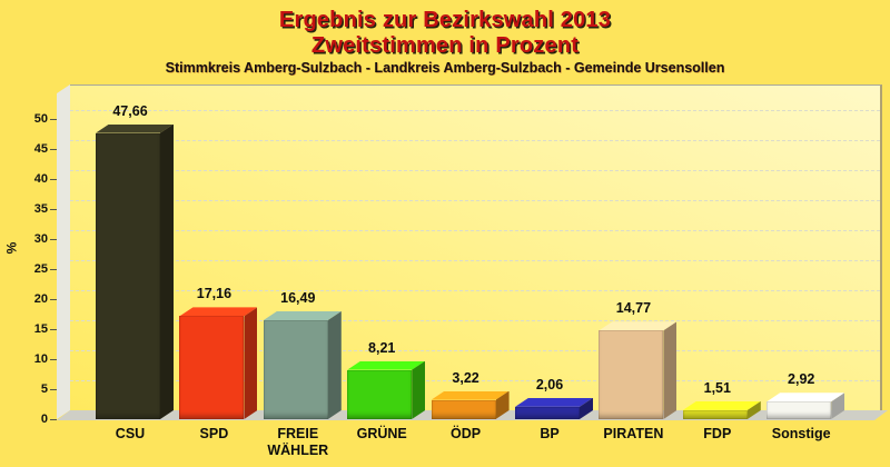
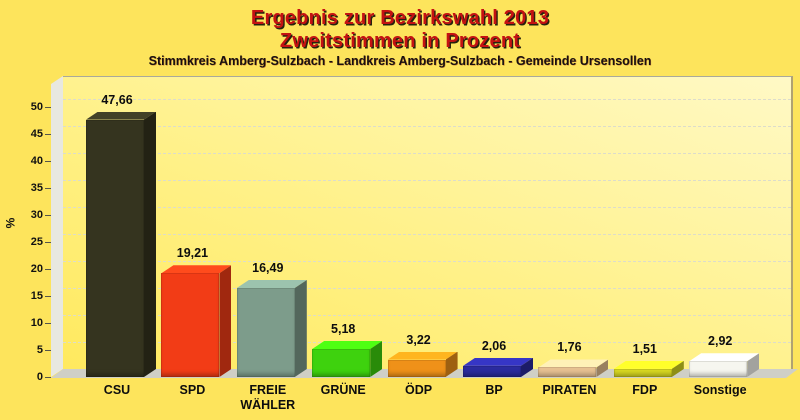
SPD: 17,16 -> 19,21
GRÜNE: 8,21 -> 5,18
PIRATEN: 14,77 -> 1,76
